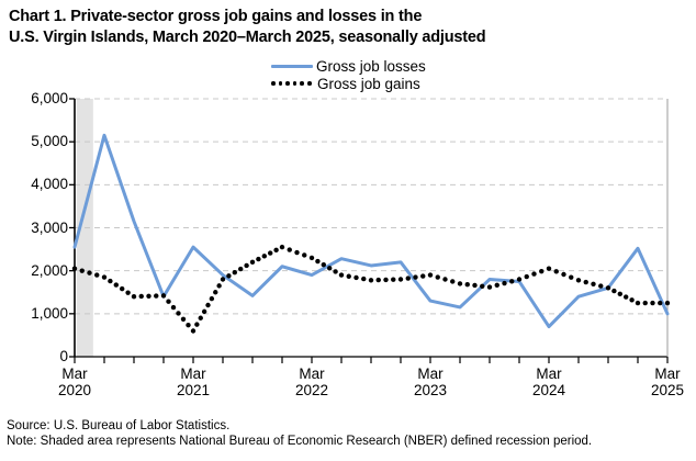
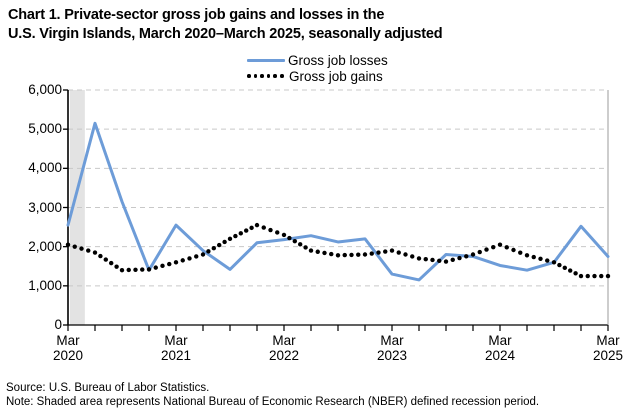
Gross job gains/Mar 2021: 600 -> 1600
Gross job losses/Mar 2022: 1900 -> 2200
Gross job losses/Mar 2024: 700 -> 1500
Gross job losses/Mar 2025: 1000 -> 1800
